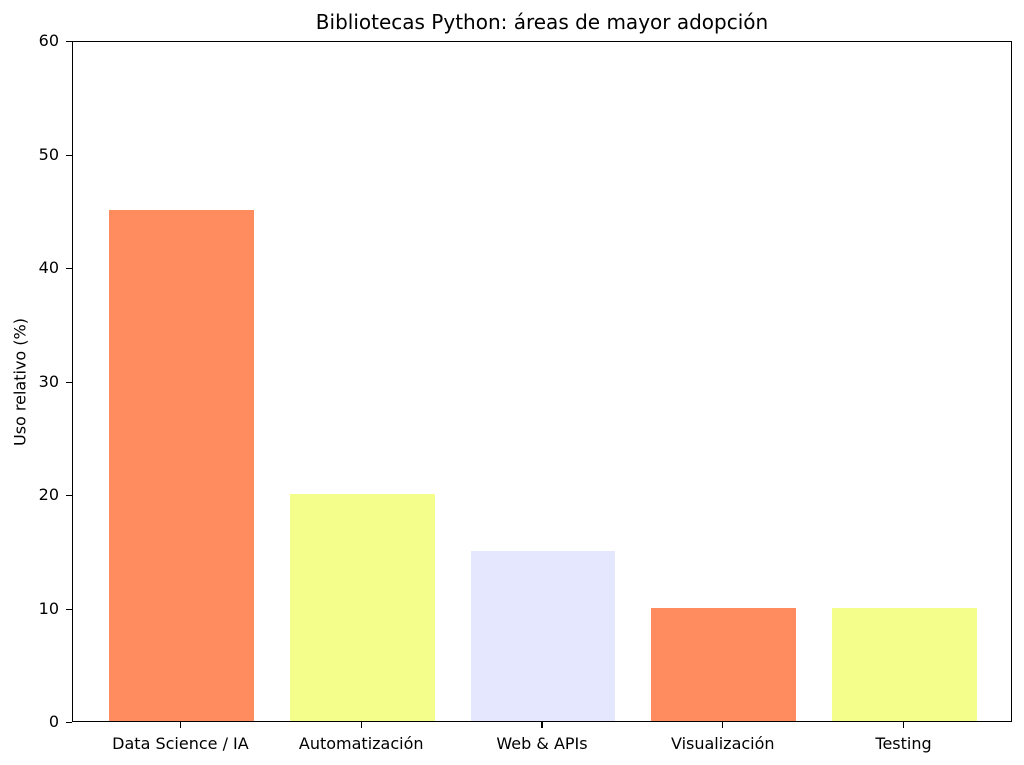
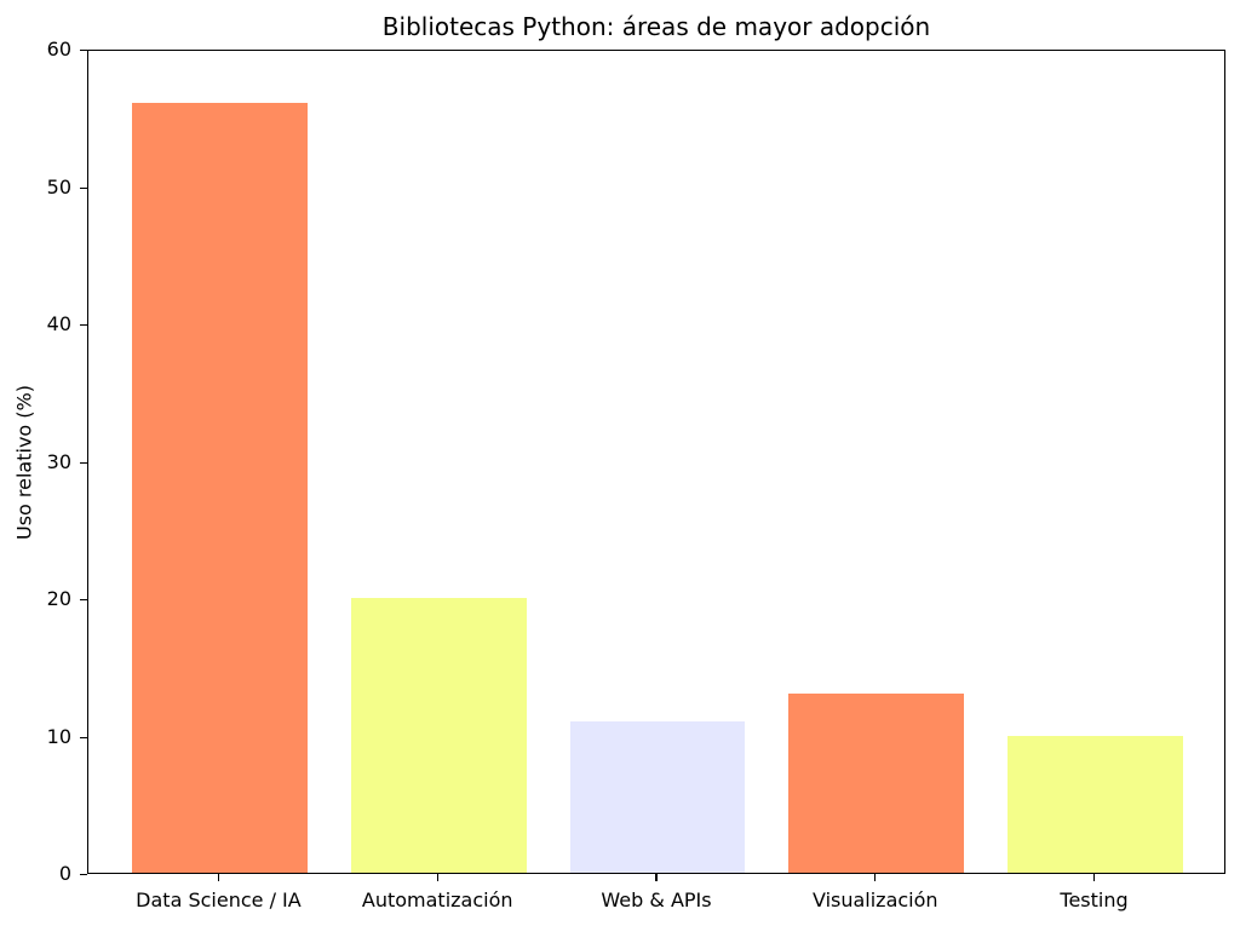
Data Science / IA: 45 -> 56
Web & APIs: 15 -> 11
Visualización: 10 -> 13
